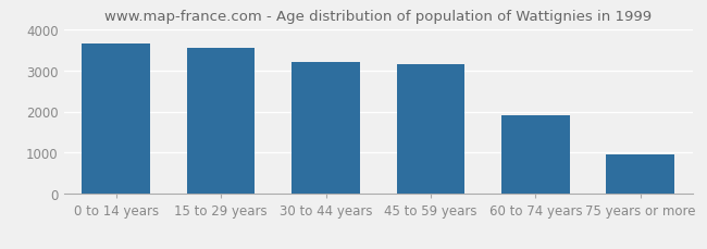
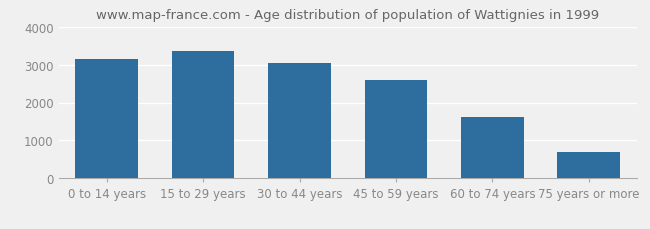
0 to 14 years: 3650 -> 3150
15 to 29 years: 3550 -> 3360
30 to 44 years: 3200 -> 3050
45 to 59 years: 3150 -> 2590
60 to 74 years: 1900 -> 1620
75 years or more: 950 -> 700
